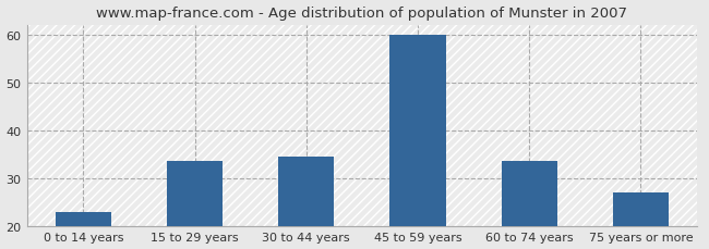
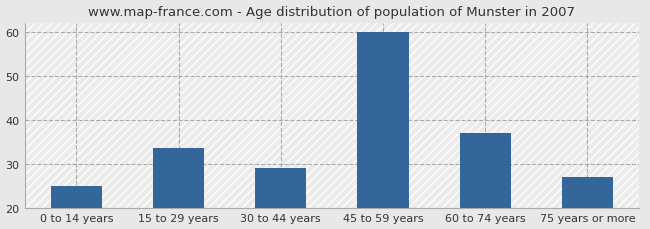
0 to 14 years: 23.0 -> 25.0
30 to 44 years: 34.5 -> 29.0
60 to 74 years: 33.5 -> 37.0
